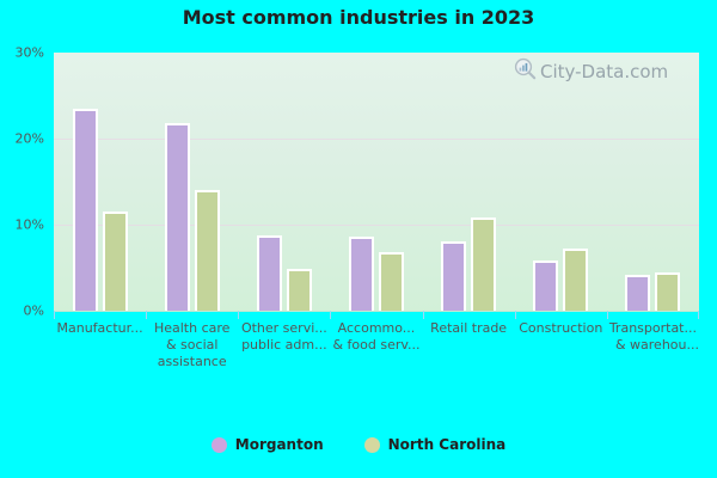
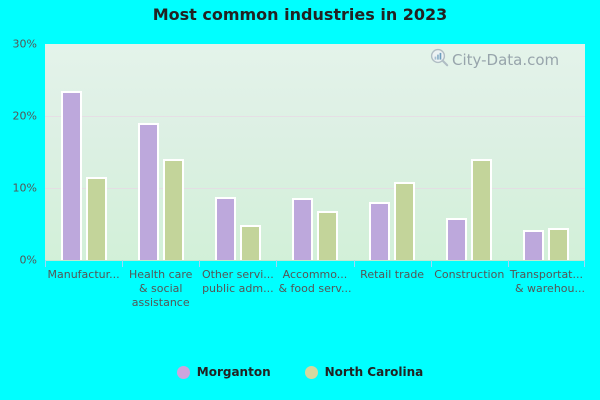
Morganton/Health care & social assistance: 22% -> 19%
North Carolina/Construction: 7% -> 14%
